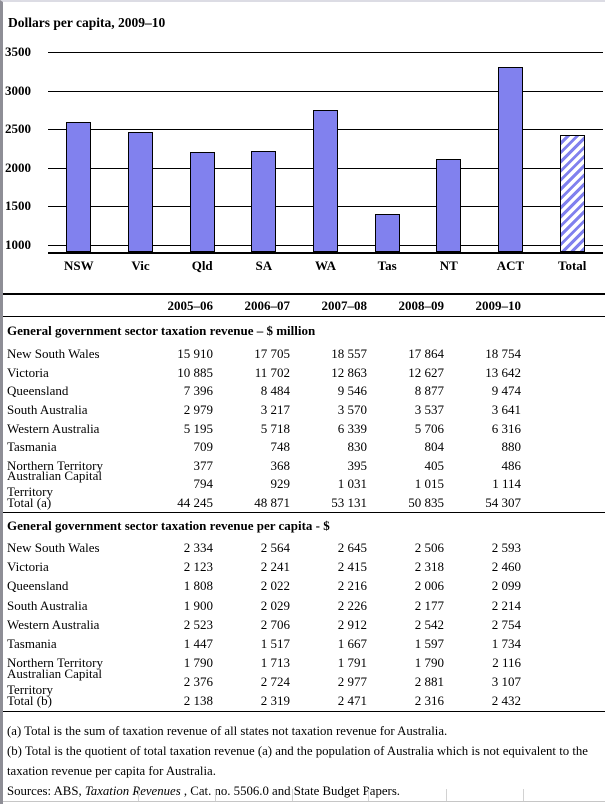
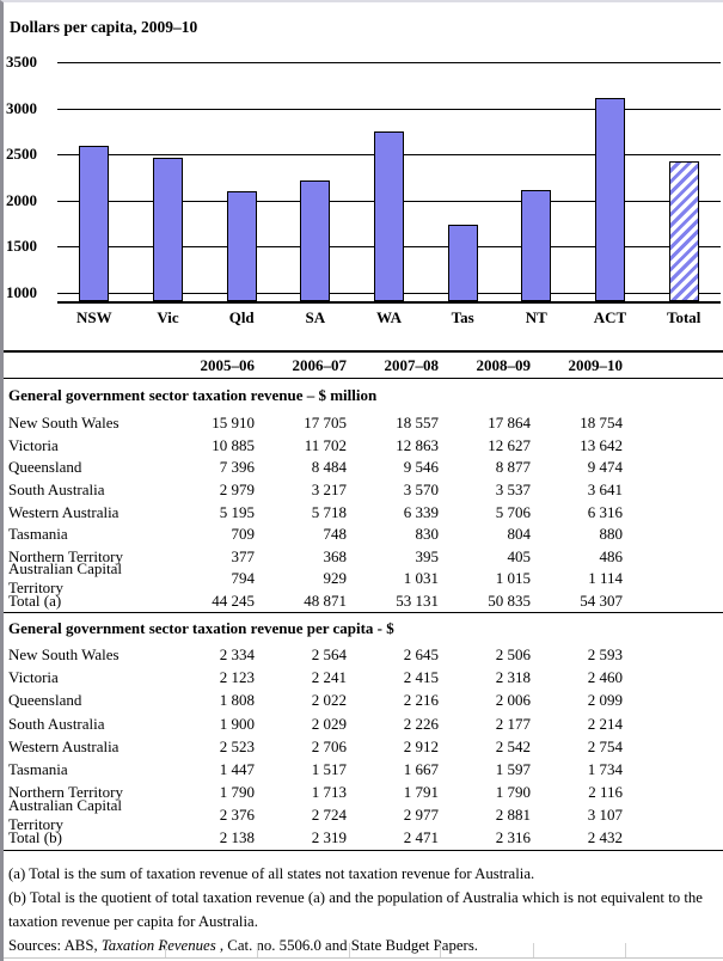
Qld: 2200 -> 2100
Tas: 1400 -> 1700
ACT: 3300 -> 3100
